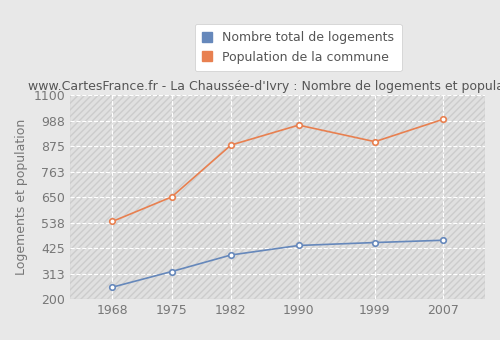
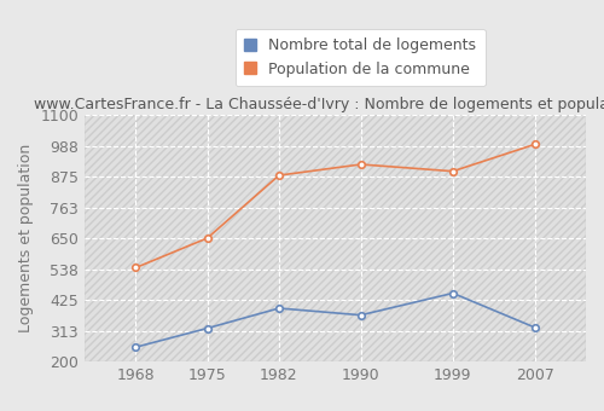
Nombre total de logements/1990: 437 -> 370
Population de la commune/1990: 968 -> 920
Nombre total de logements/2007: 460 -> 325
